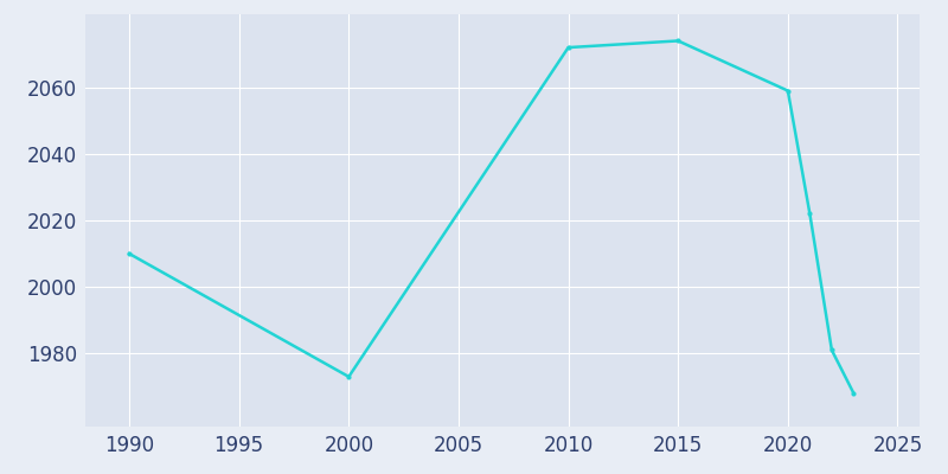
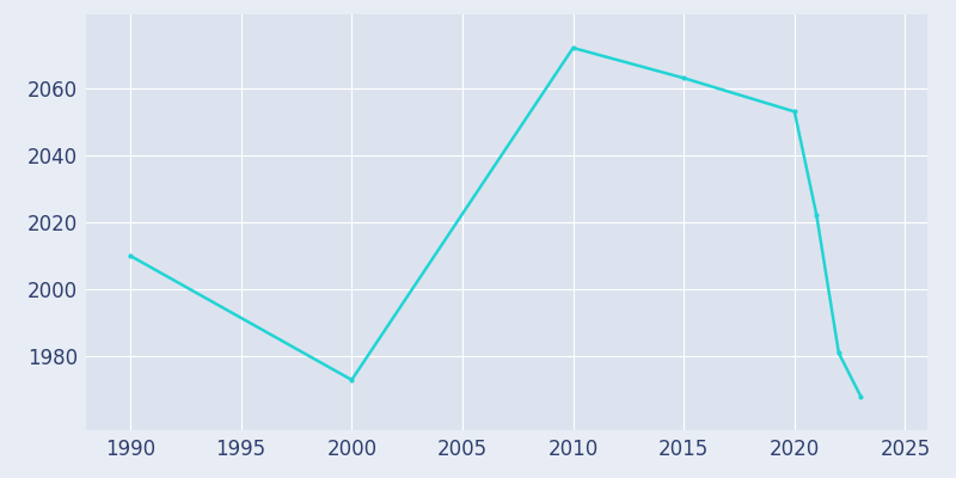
2015: 2074 -> 2063
2020: 2059 -> 2053
